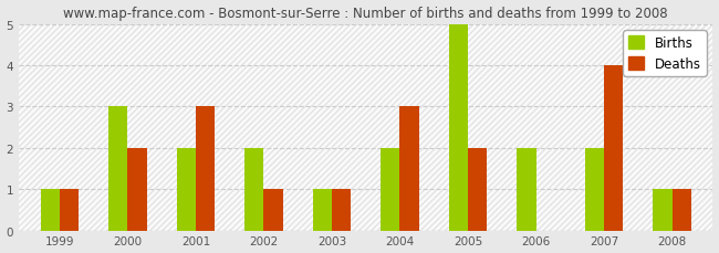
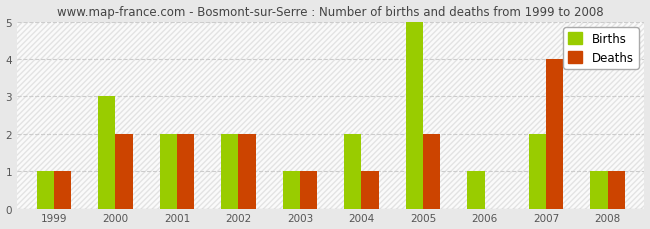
Deaths/2001: 3 -> 2
Deaths/2002: 1 -> 2
Deaths/2004: 3 -> 1
Births/2006: 2 -> 1
